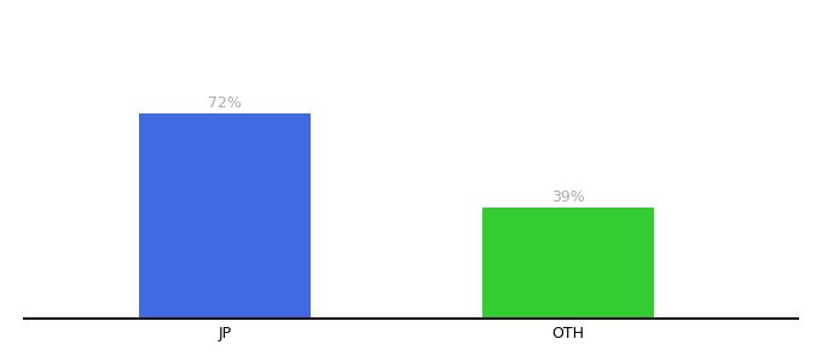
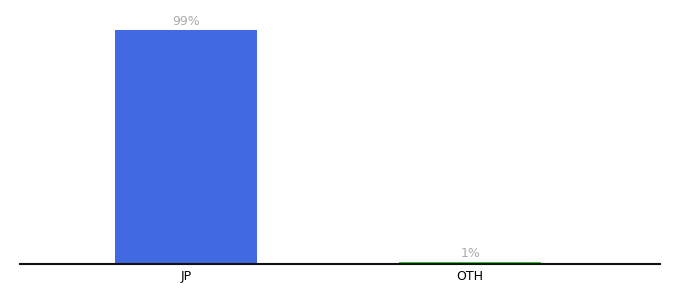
JP: 72% -> 99%
OTH: 39% -> 1%
